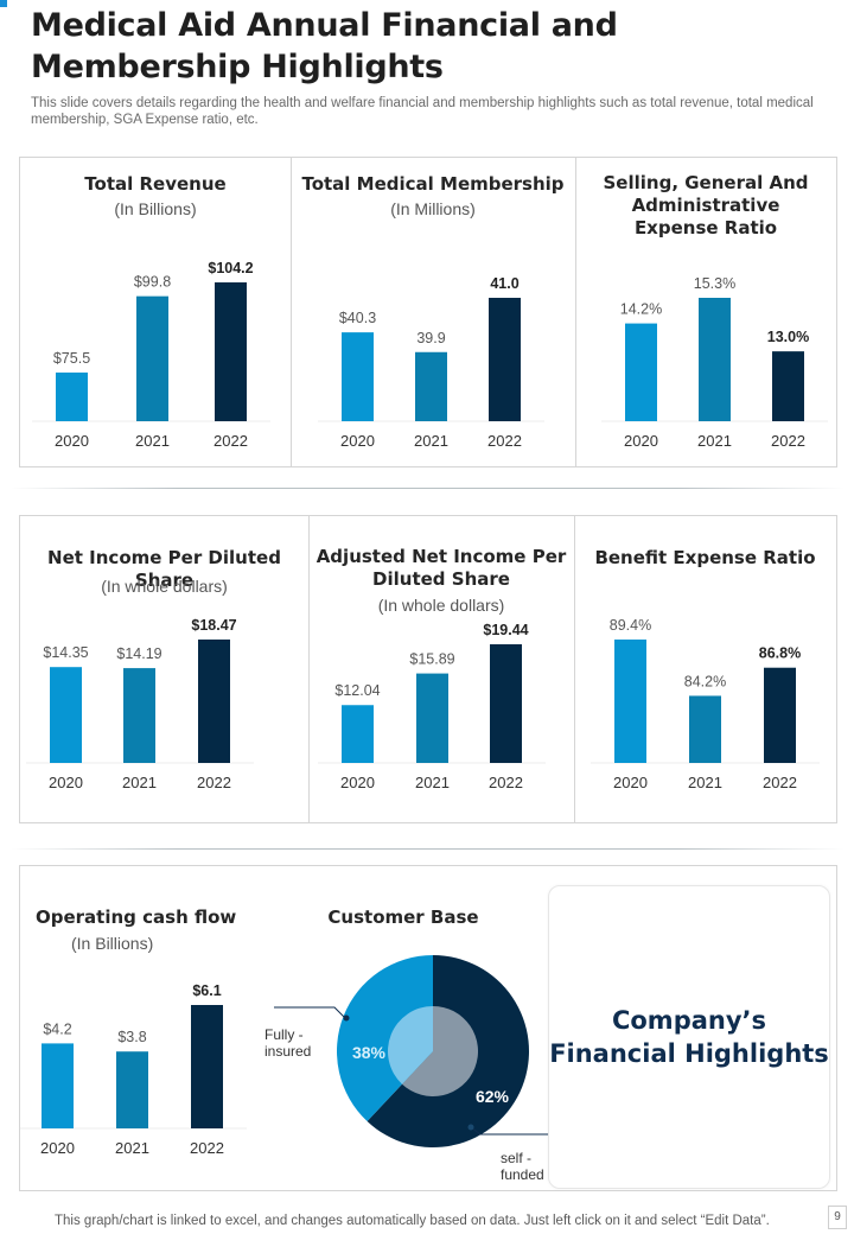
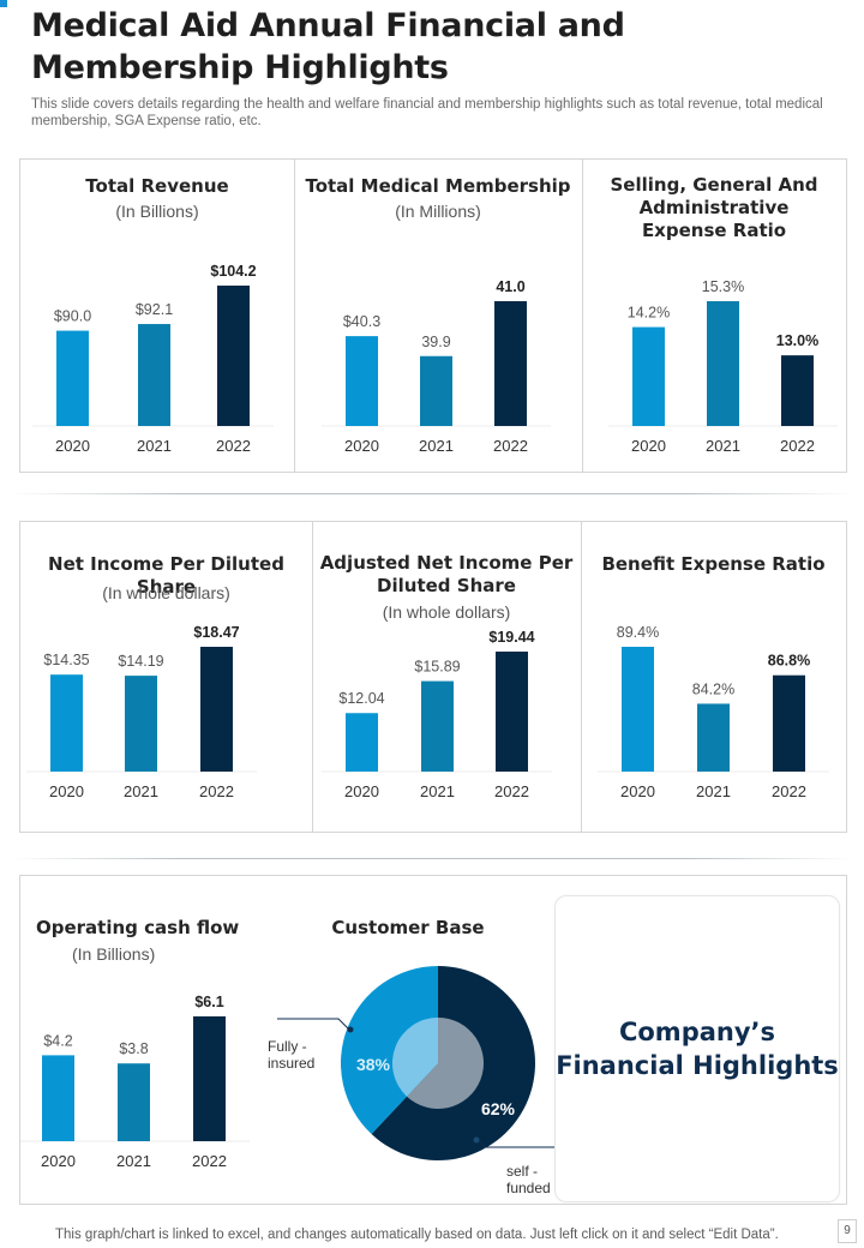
Total Revenue/2020: $75.5 -> $90.0
Total Revenue/2021: $99.8 -> $92.1
